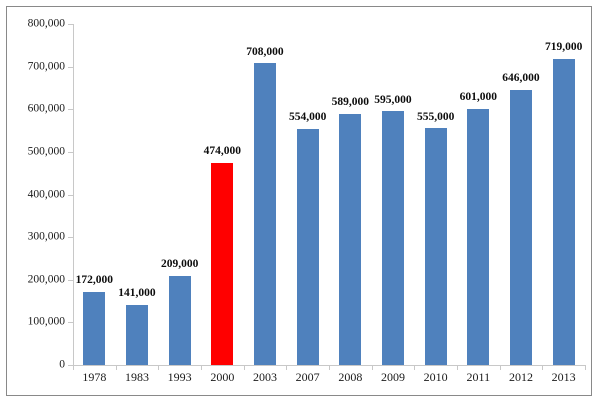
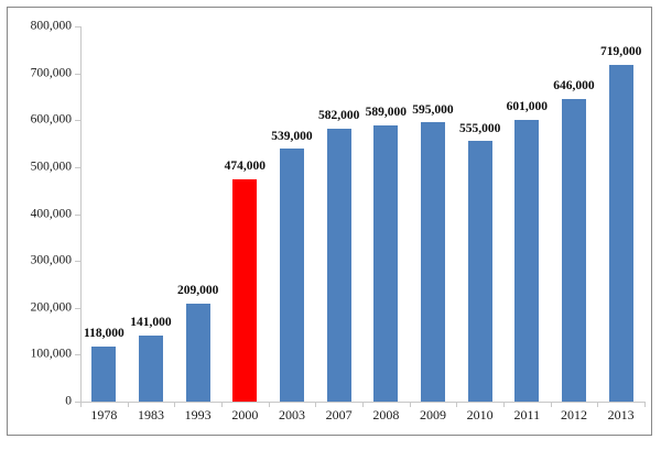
1978: 172,000 -> 118,000
2003: 708,000 -> 539,000
2007: 554,000 -> 582,000
